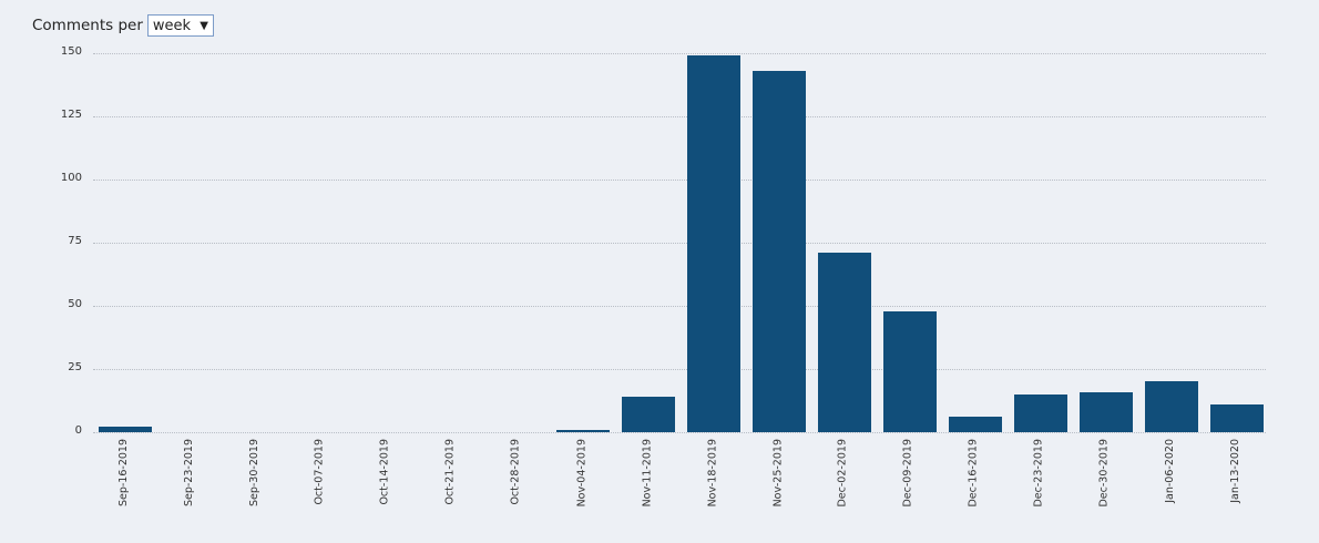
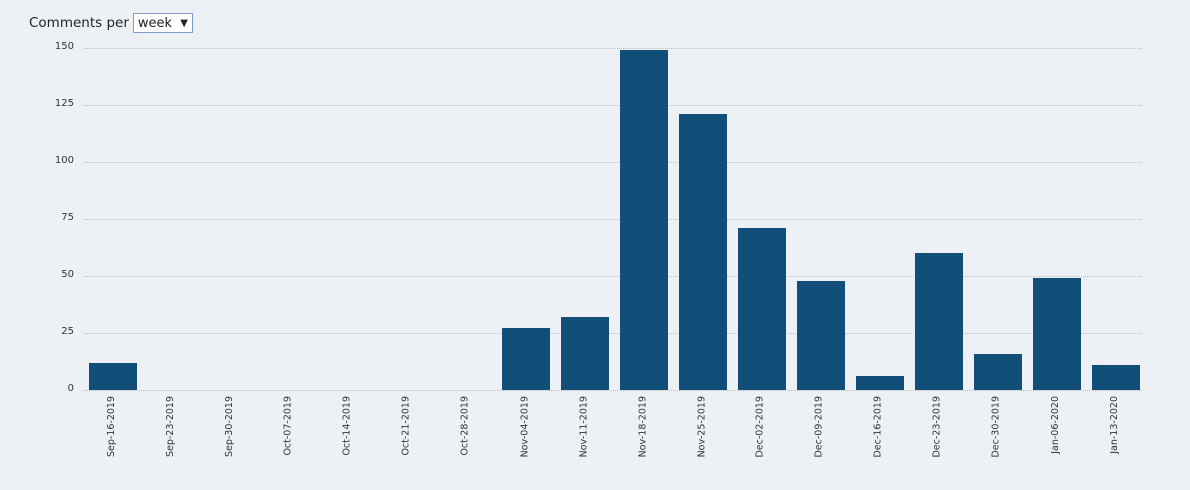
Sep-16-2019: 2 -> 12
Nov-04-2019: 1 -> 27
Nov-11-2019: 14 -> 32
Nov-25-2019: 143 -> 121
Dec-23-2019: 15 -> 60
Jan-06-2020: 20 -> 49
